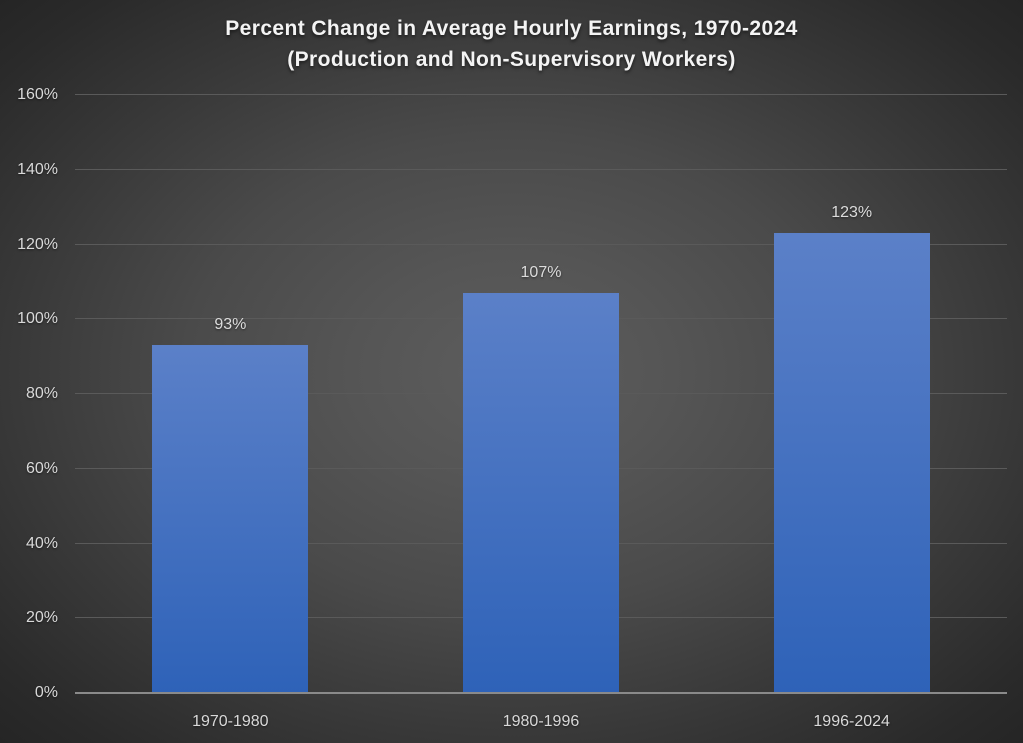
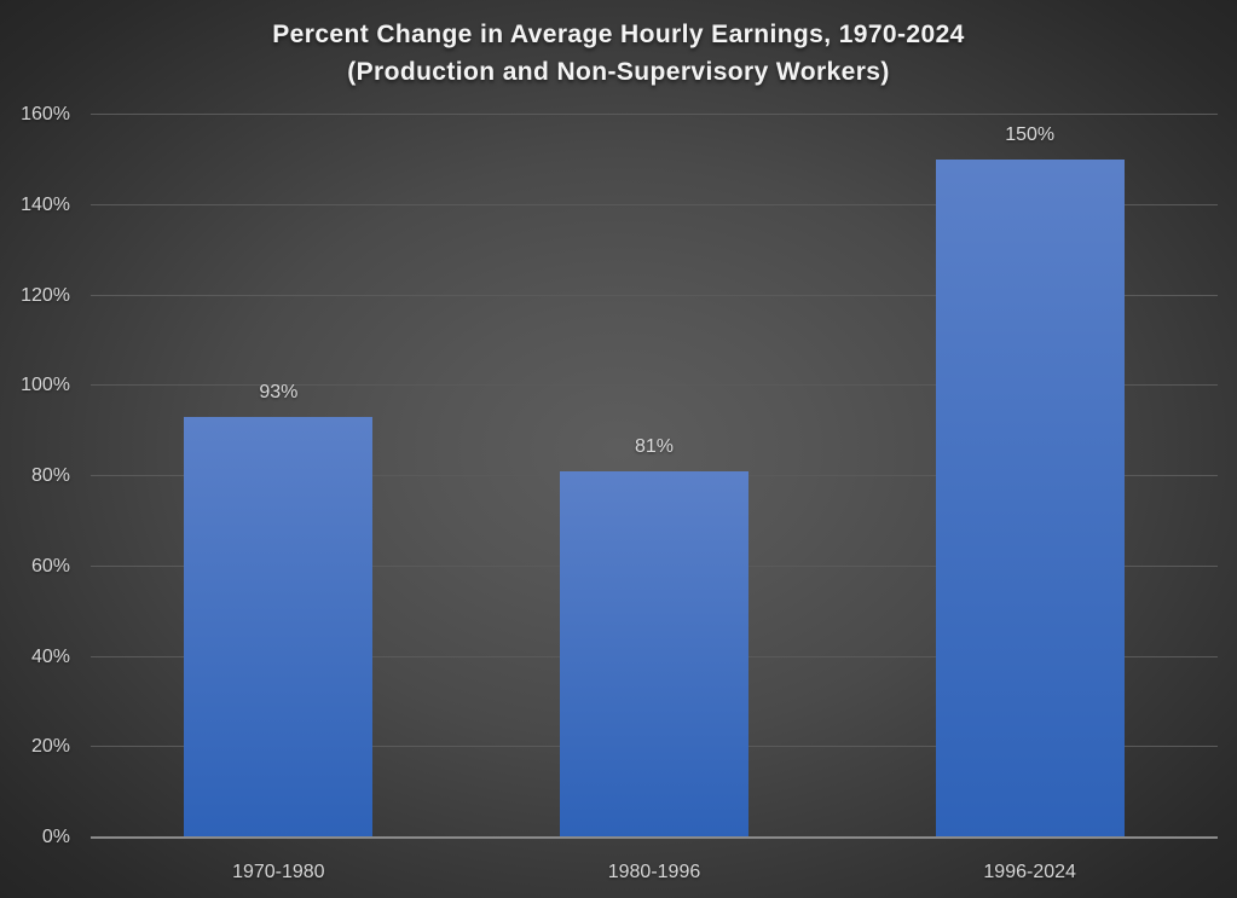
1980-1996: 107% -> 81%
1996-2024: 123% -> 150%
